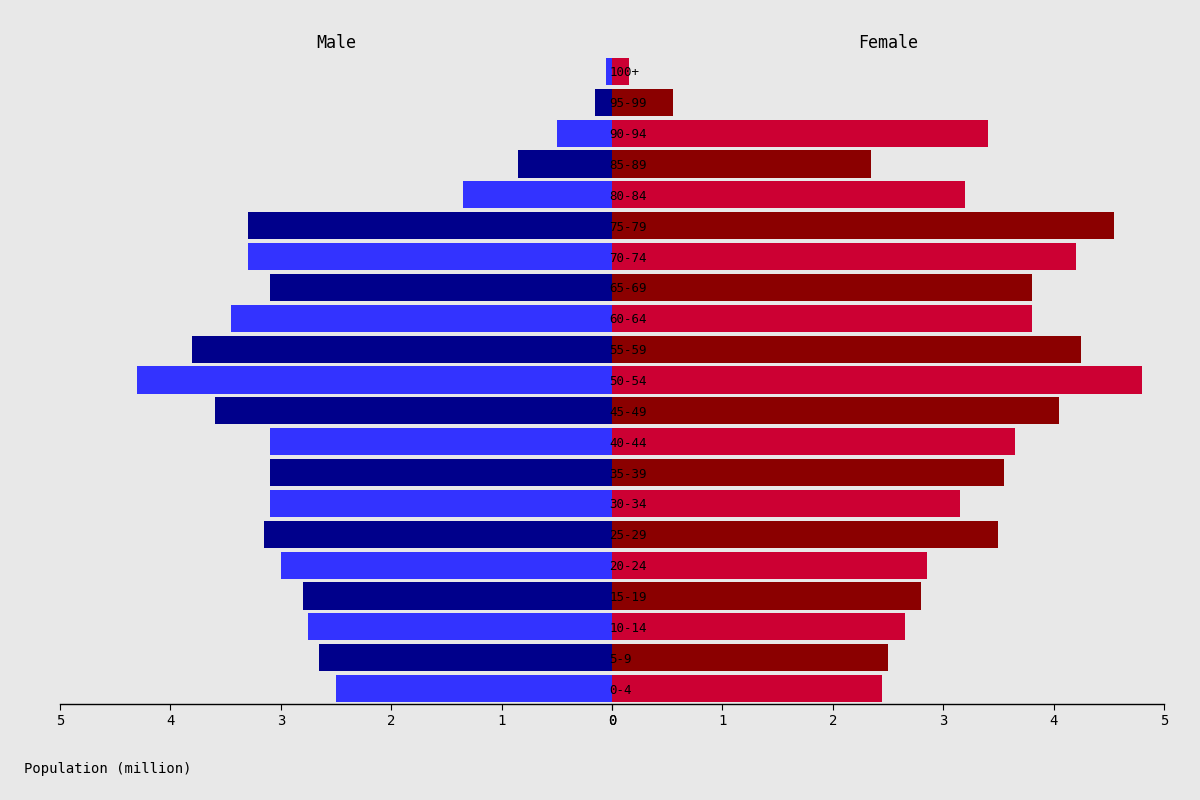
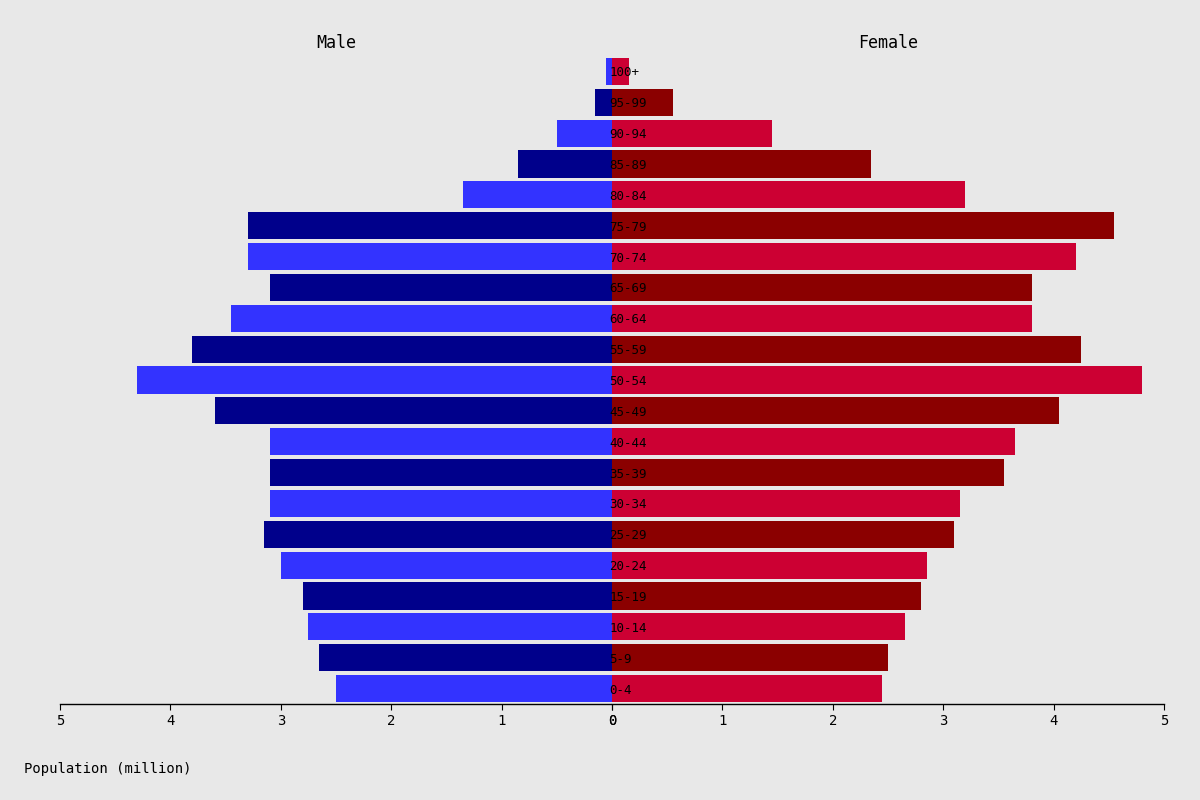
Female/90-94: 3.41 -> 1.45
Female/25-29: 3.50 -> 3.10
